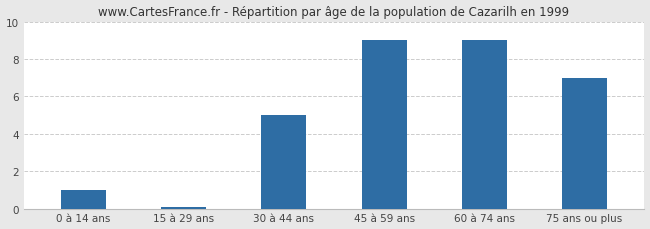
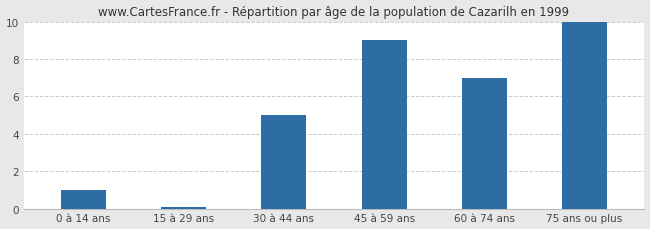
60 à 74 ans: 9.0 -> 7.0
75 ans ou plus: 7.0 -> 10.0
